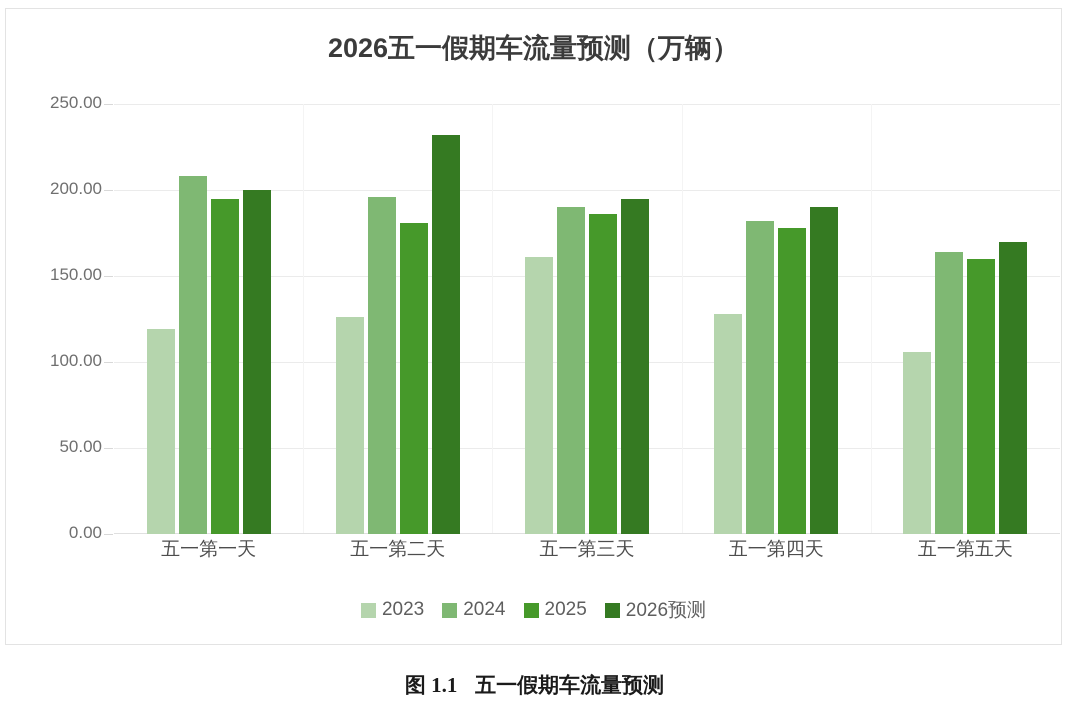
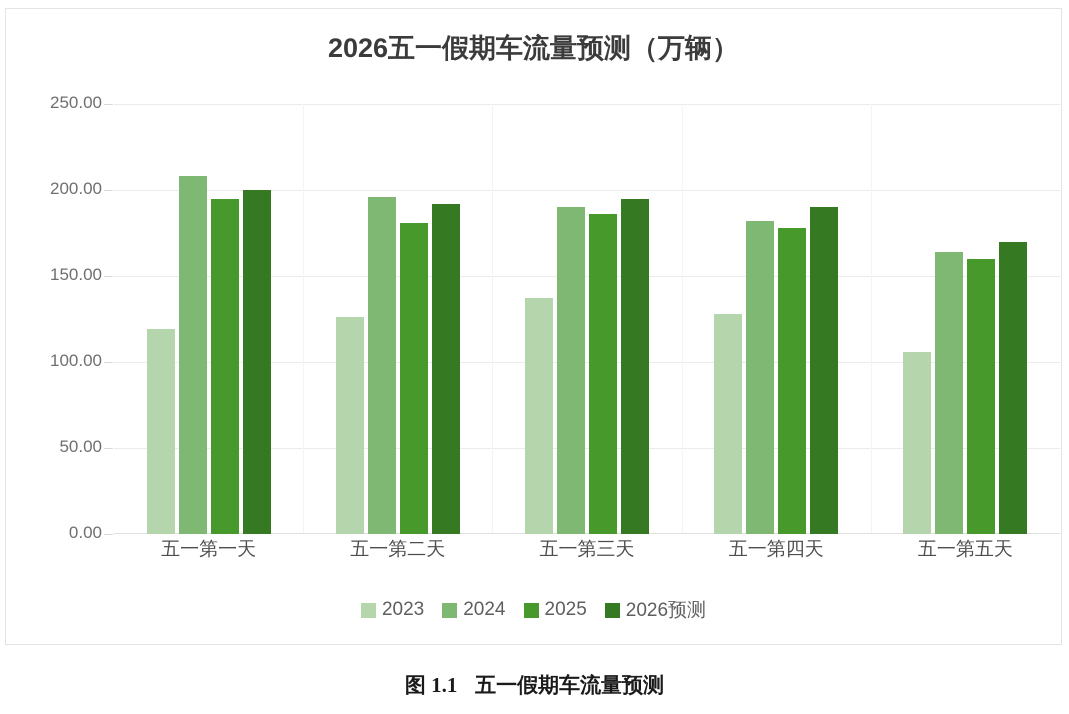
2026预测/五一第二天: 232 -> 192
2023/五一第三天: 161 -> 137
